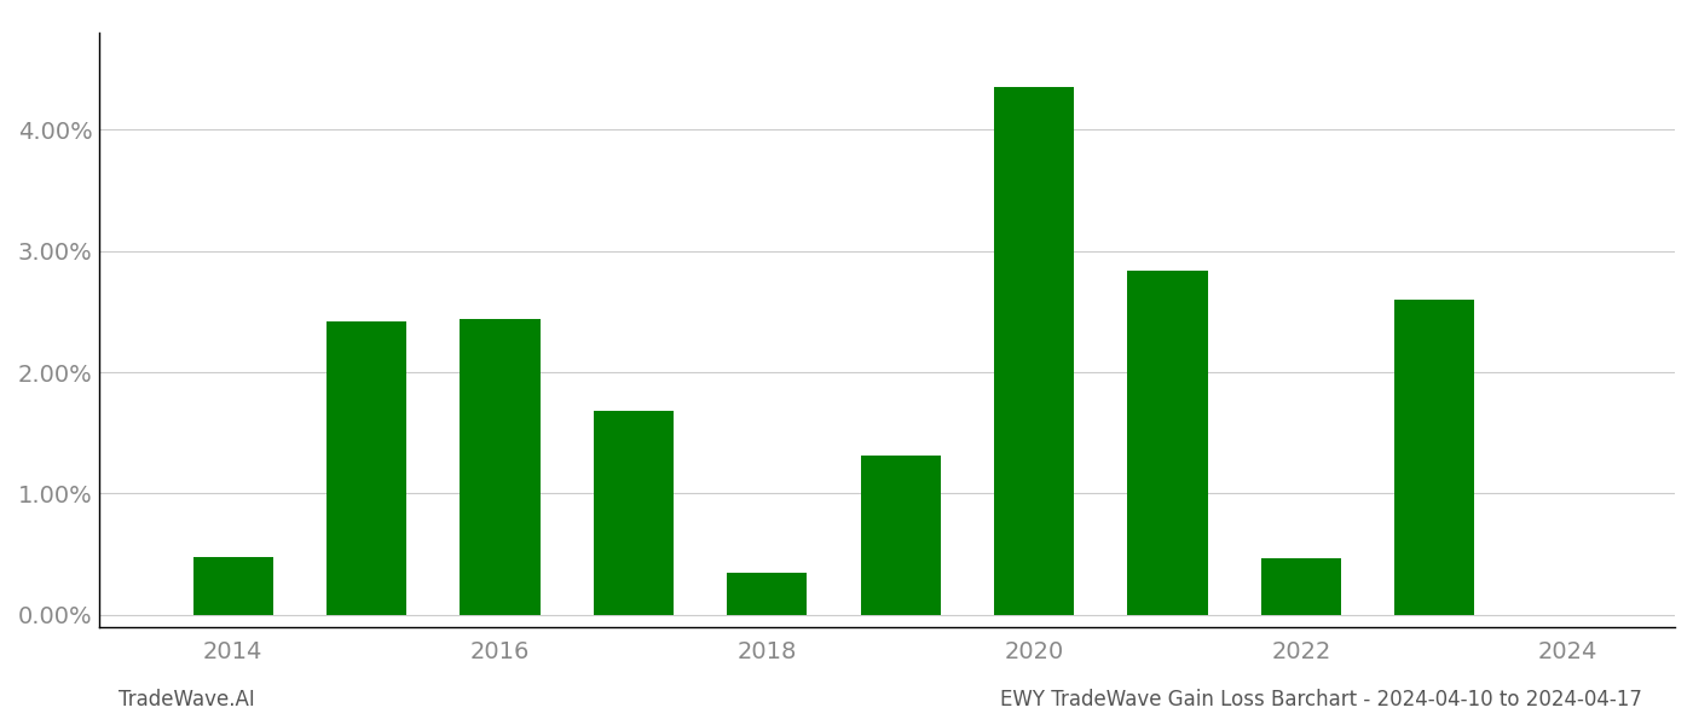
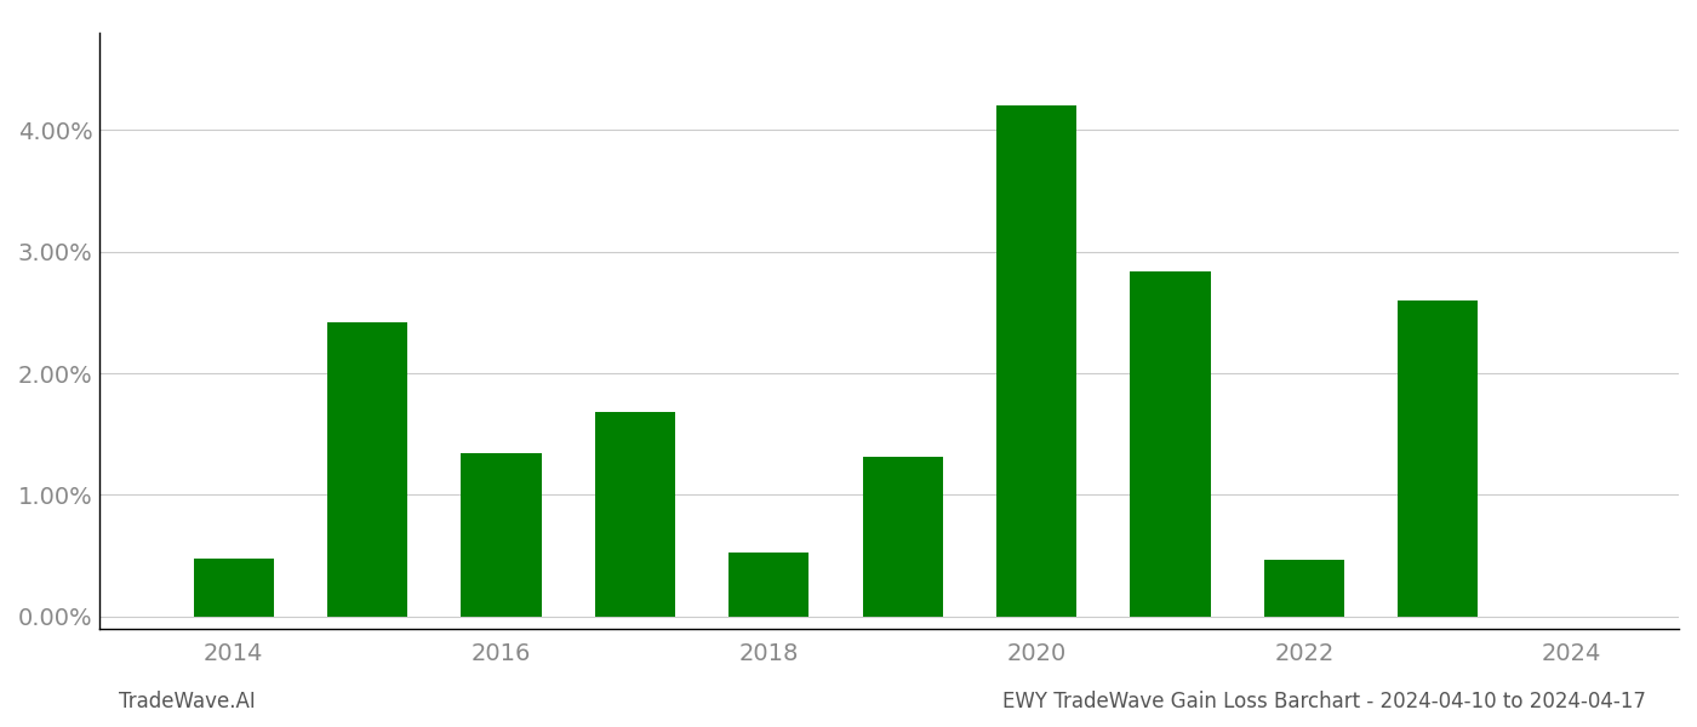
2016: 2.44% -> 1.34%
2018: 0.35% -> 0.53%
2020: 4.35% -> 4.20%
